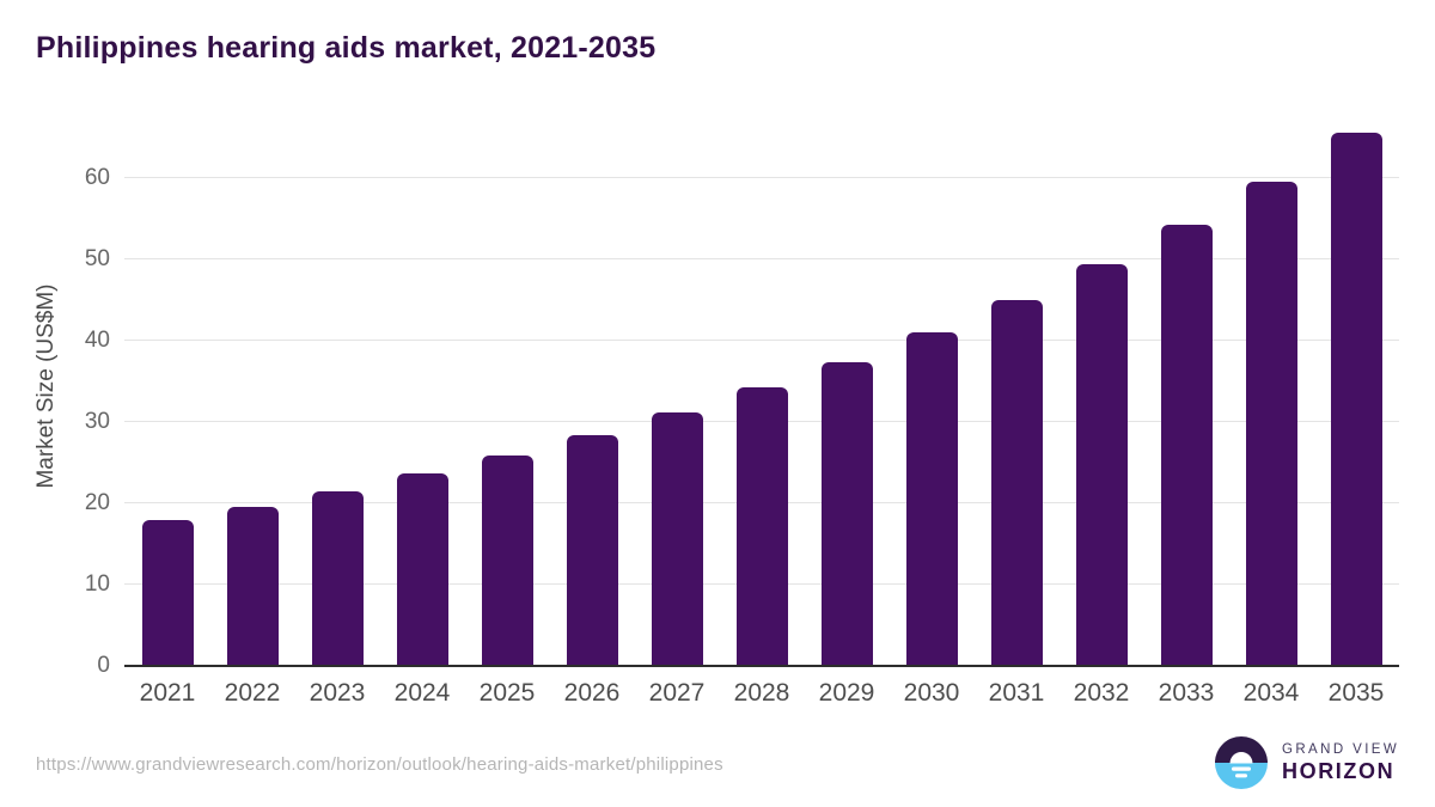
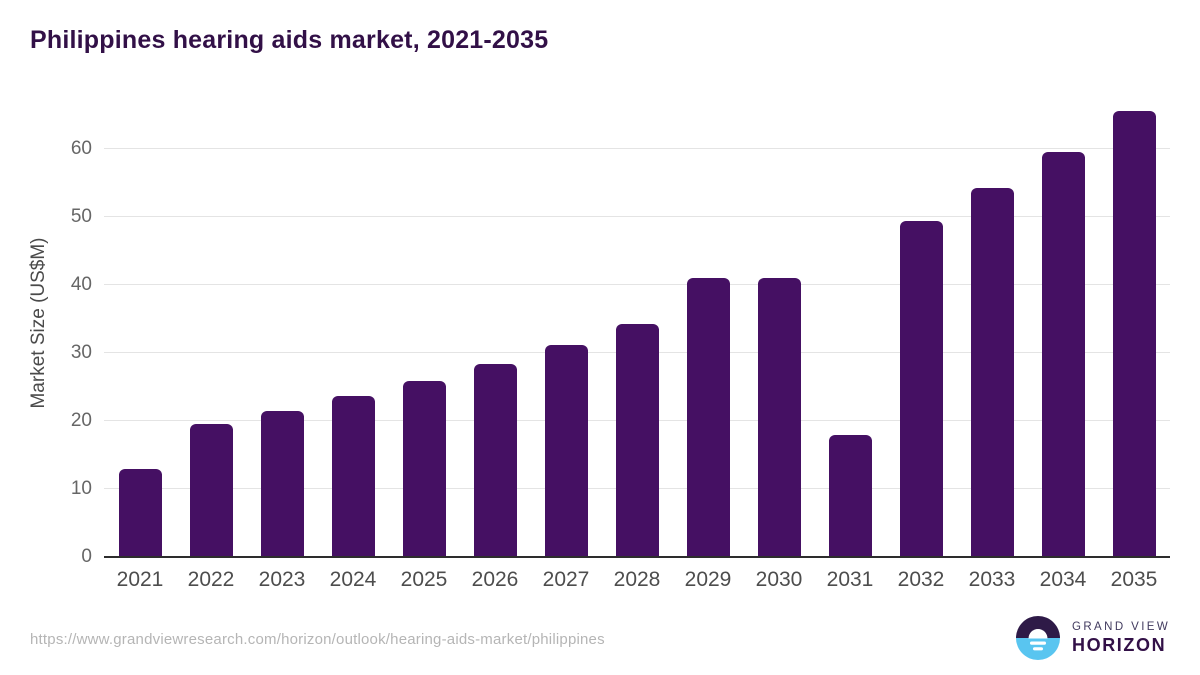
2021: 18 -> 13
2029: 37 -> 41
2031: 45 -> 18
